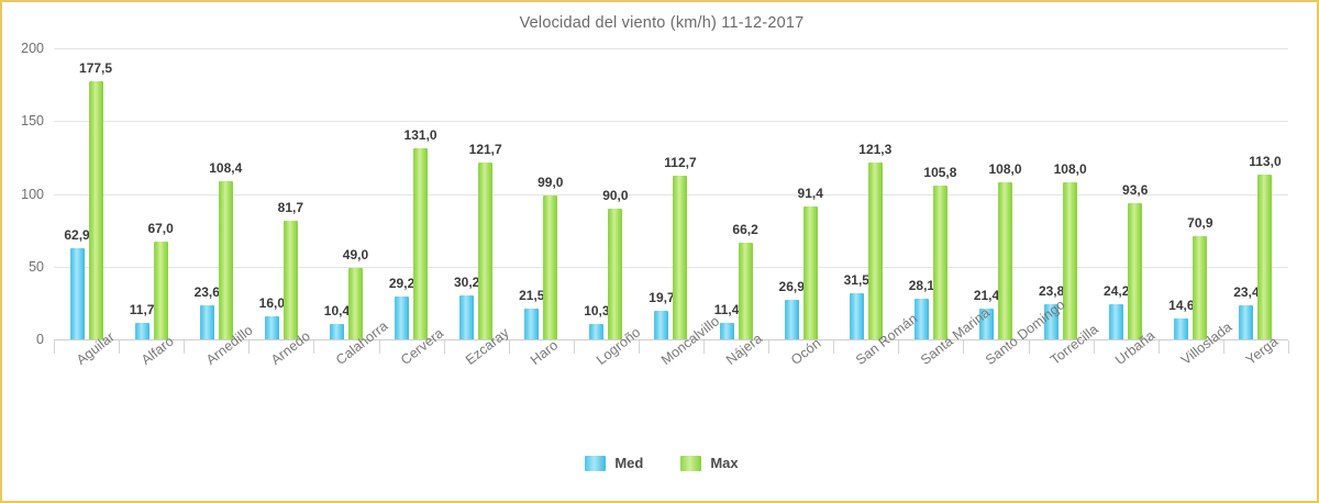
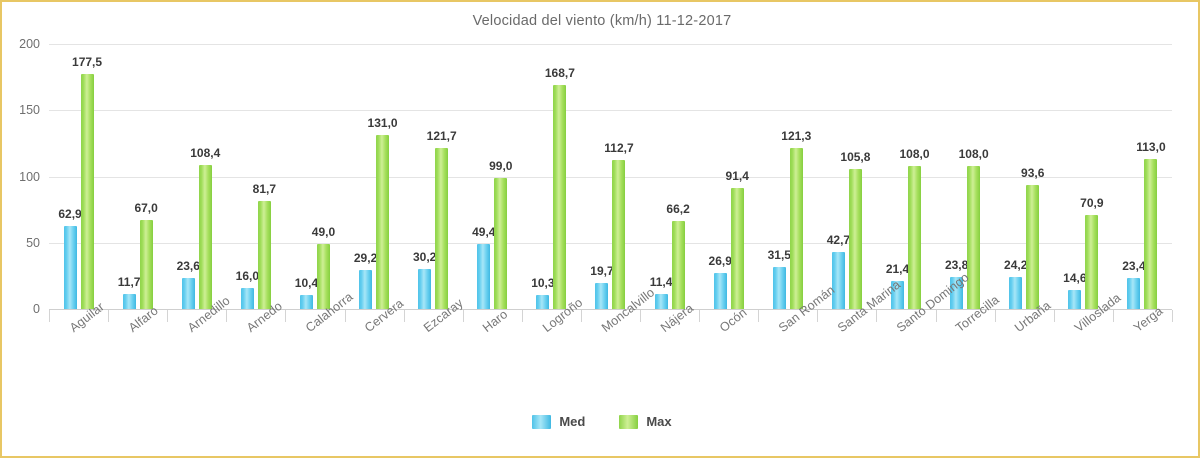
Med/Haro: 21,5 -> 49,4
Max/Logroño: 90,0 -> 168,7
Med/Santa Marina: 28,1 -> 42,7
